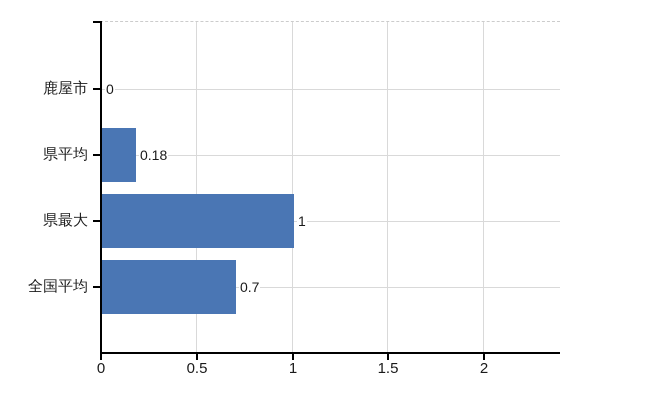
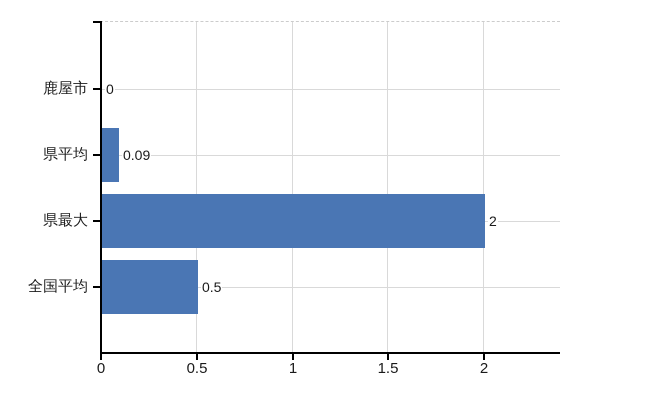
県平均: 0.18 -> 0.09
県最大: 1 -> 2
全国平均: 0.7 -> 0.5
